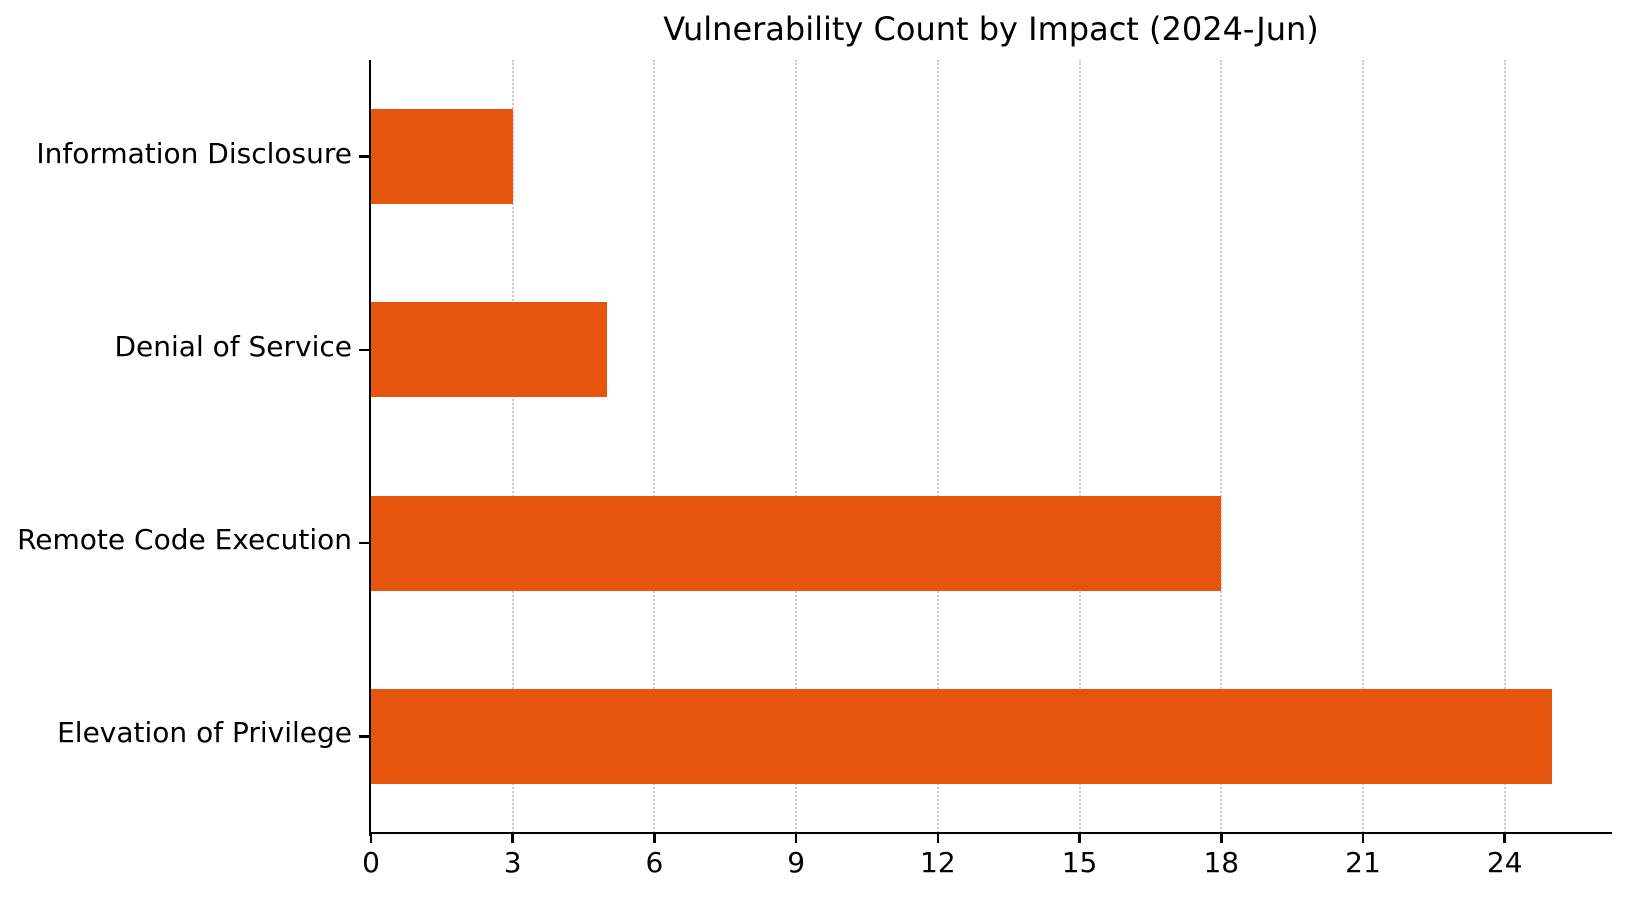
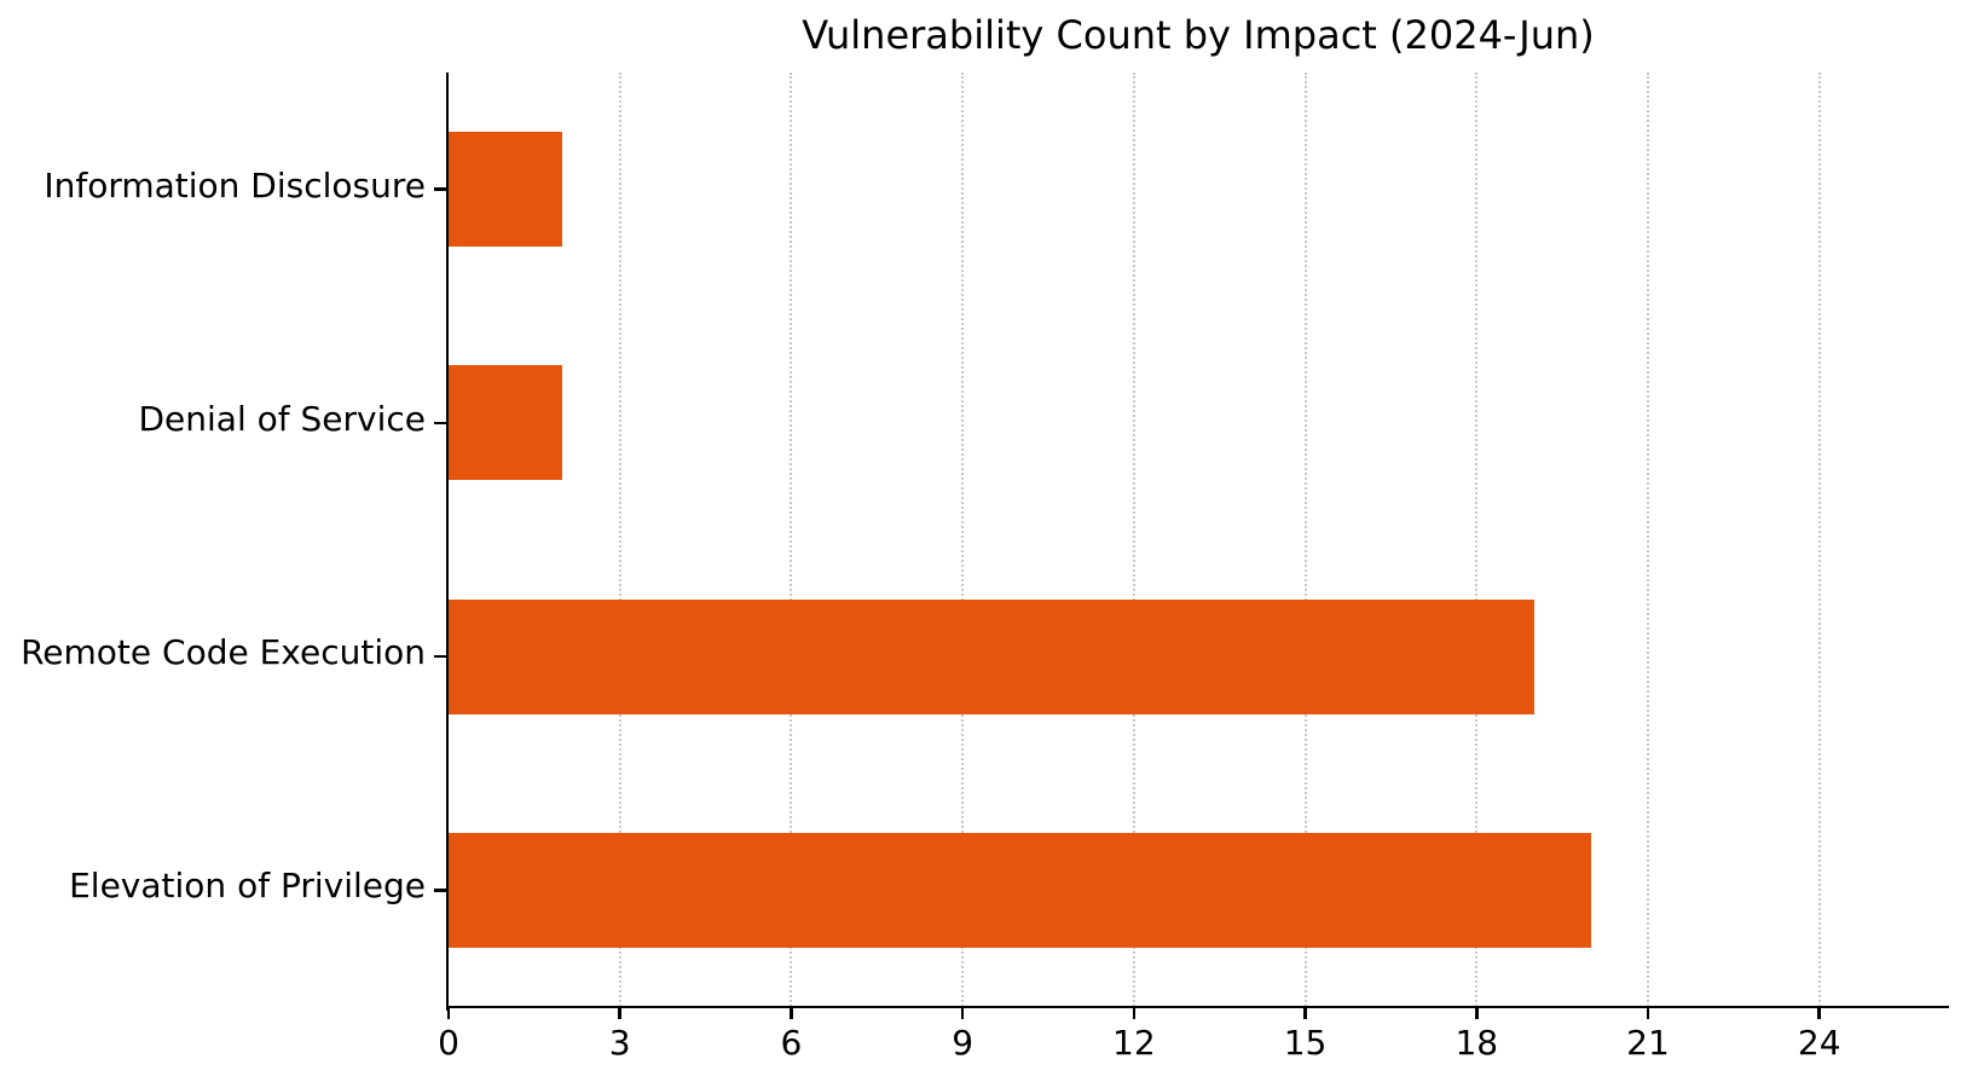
Information Disclosure: 3 -> 2
Denial of Service: 5 -> 2
Remote Code Execution: 18 -> 19
Elevation of Privilege: 25 -> 20
